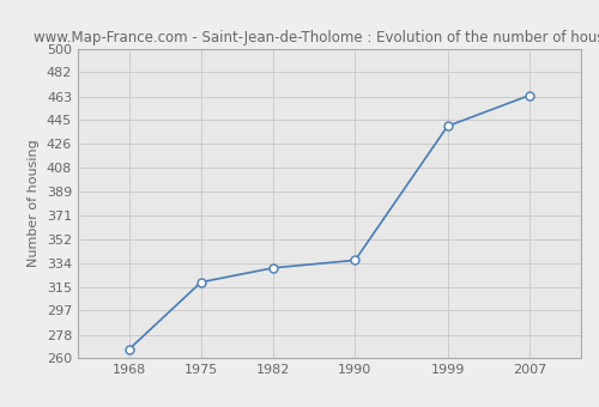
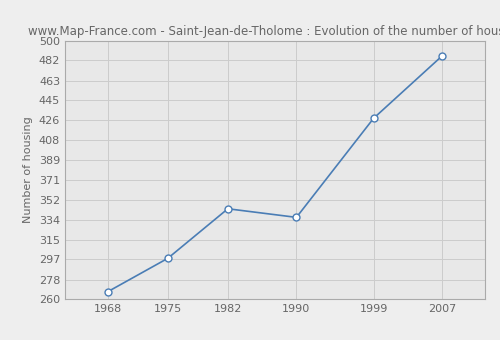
1975: 319 -> 298
1982: 330 -> 344
1999: 440 -> 428
2007: 464 -> 486
